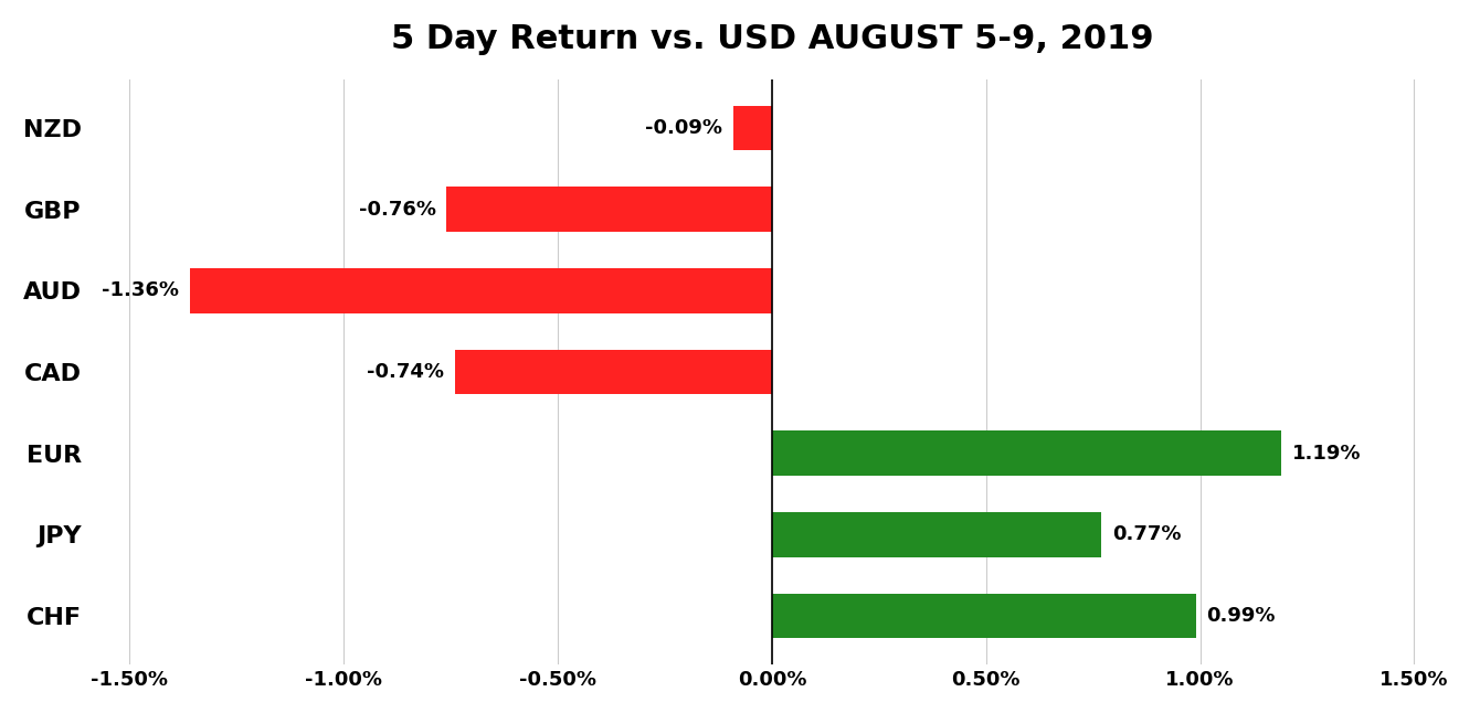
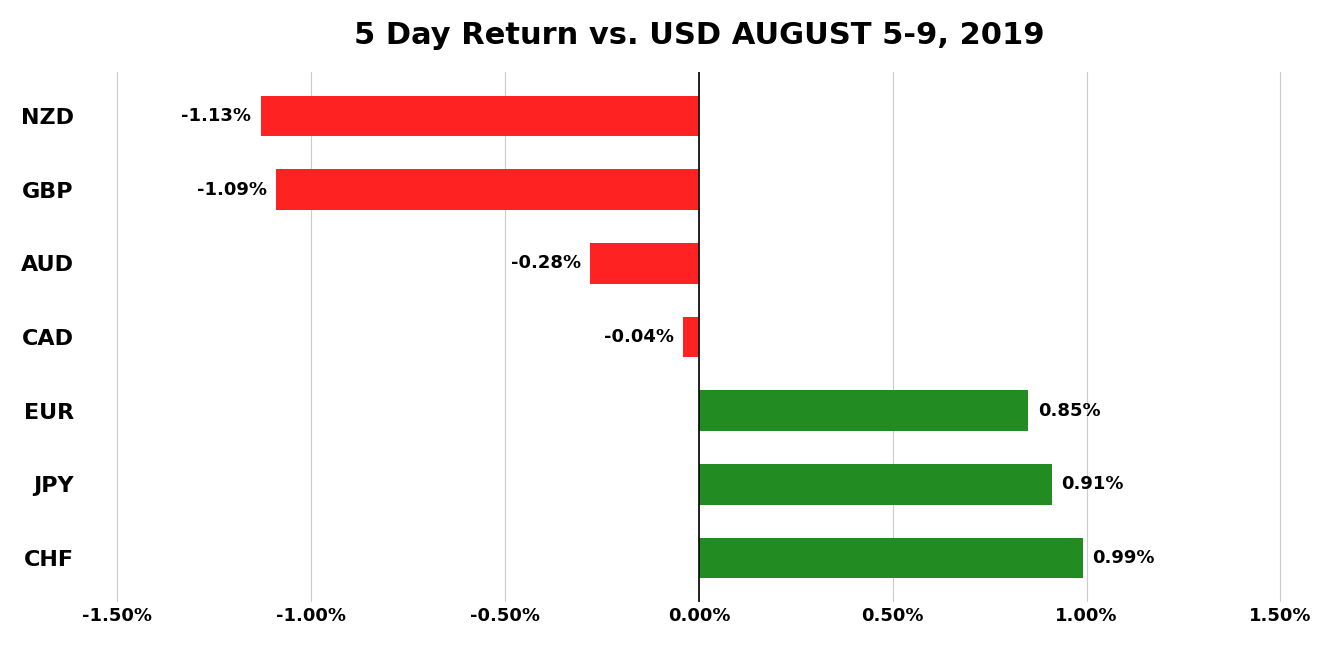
NZD: -0.09% -> -1.13%
GBP: -0.76% -> -1.09%
AUD: -1.36% -> -0.28%
CAD: -0.74% -> -0.04%
EUR: 1.19% -> 0.85%
JPY: 0.77% -> 0.91%
